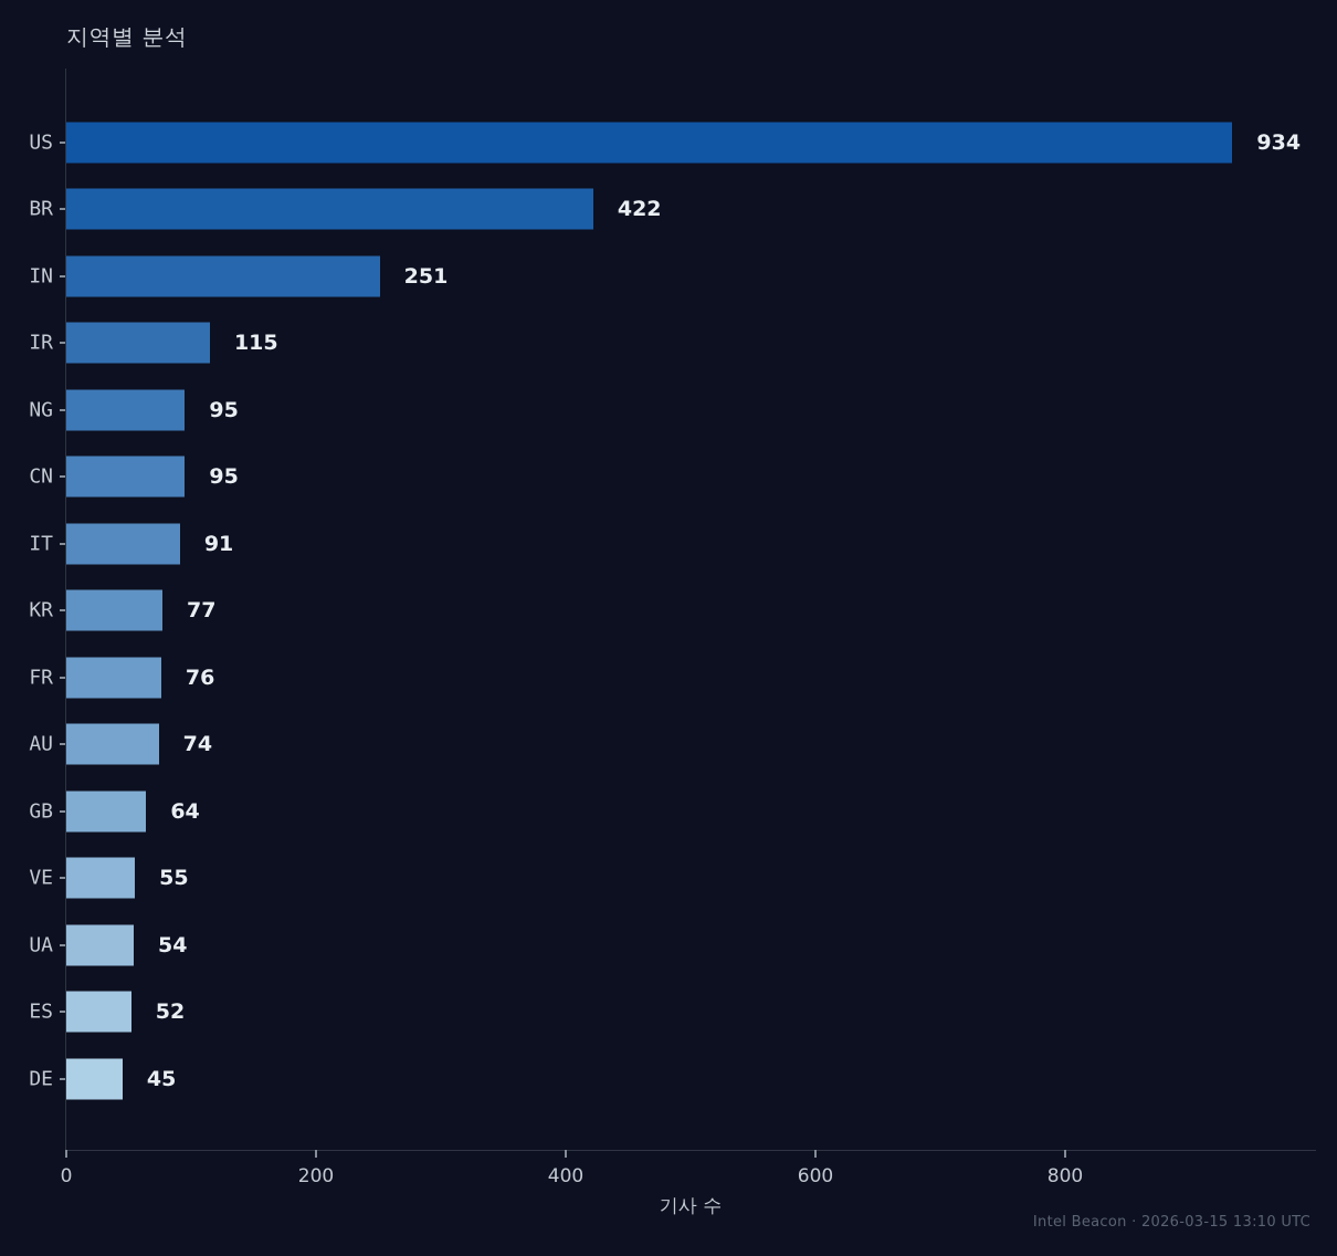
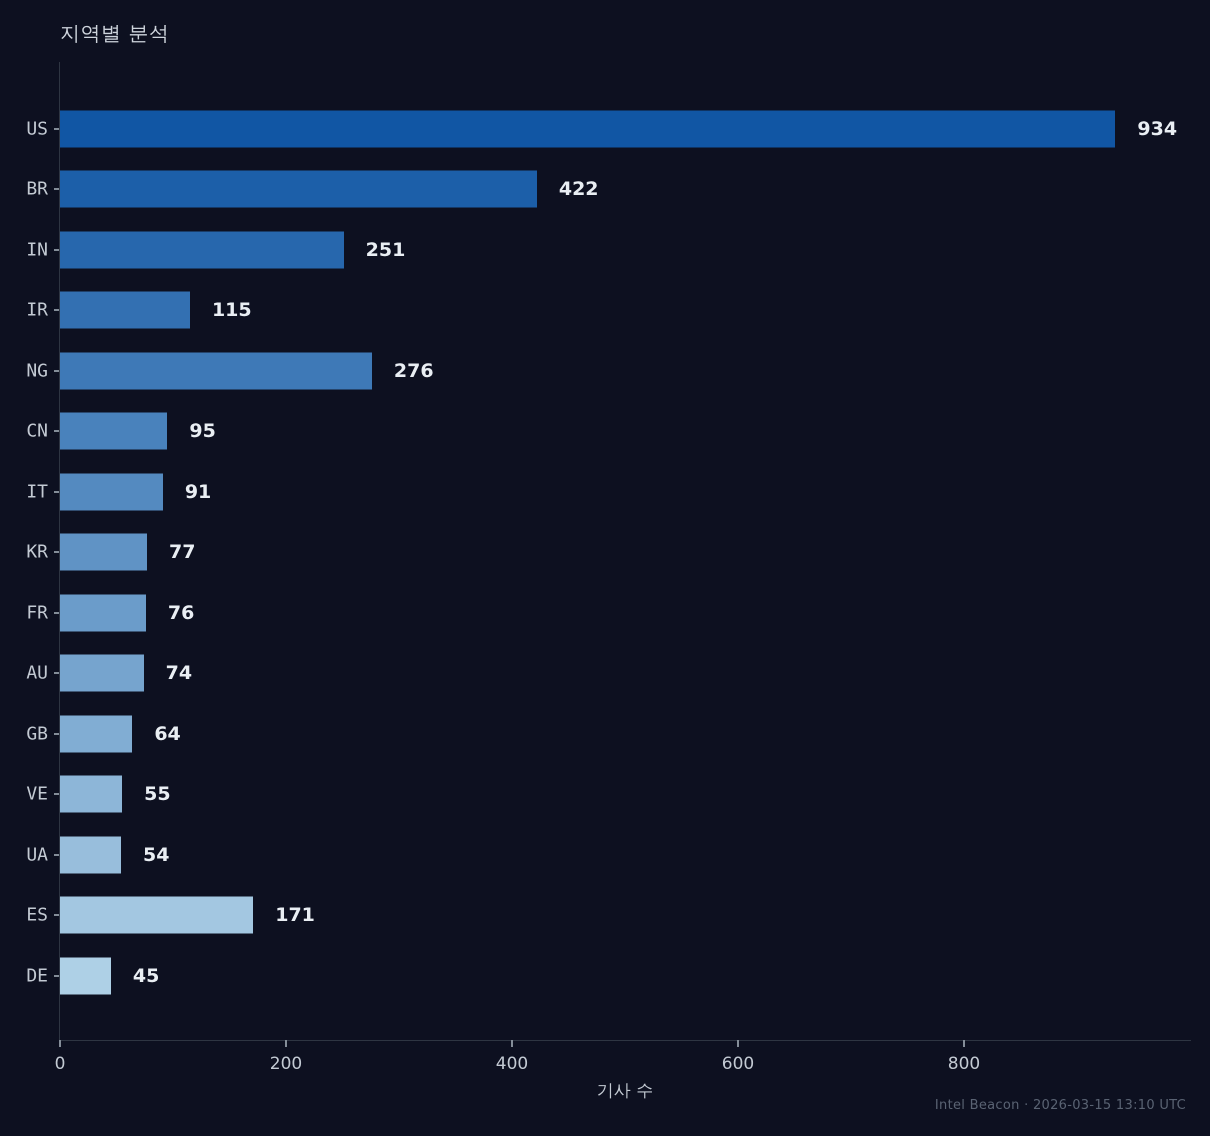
NG: 95 -> 276
ES: 52 -> 171
